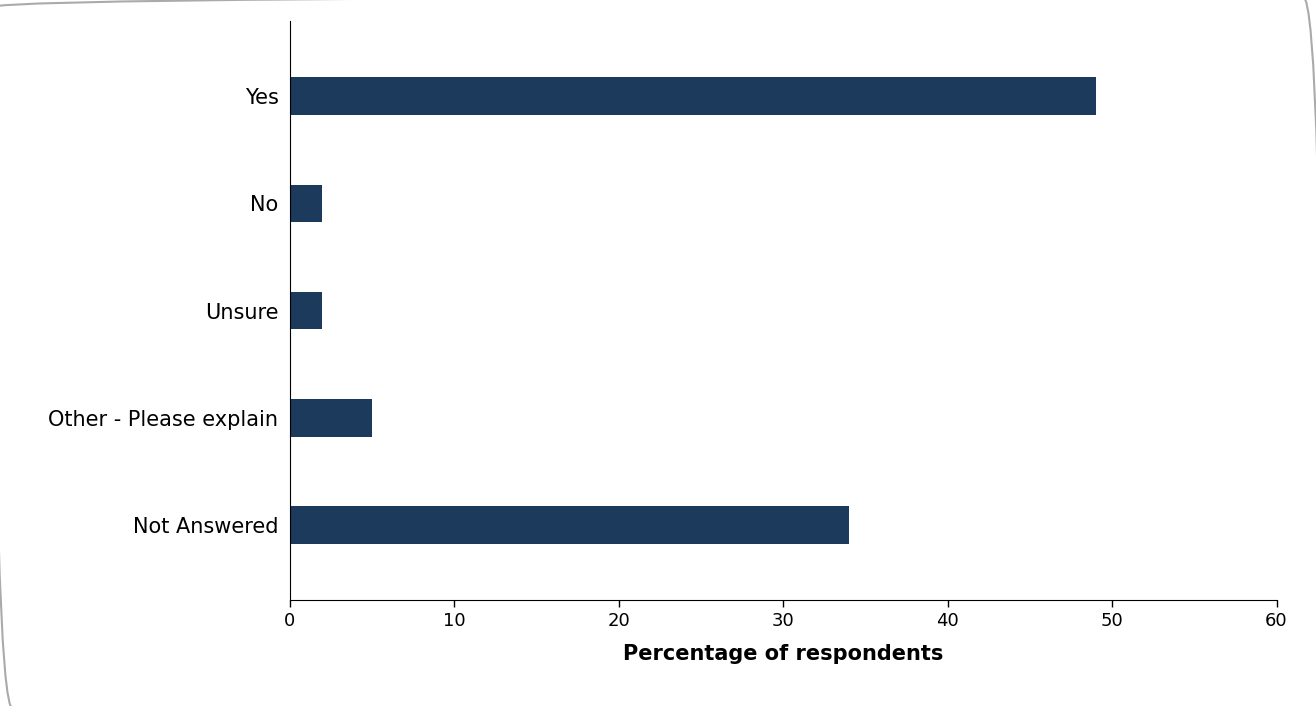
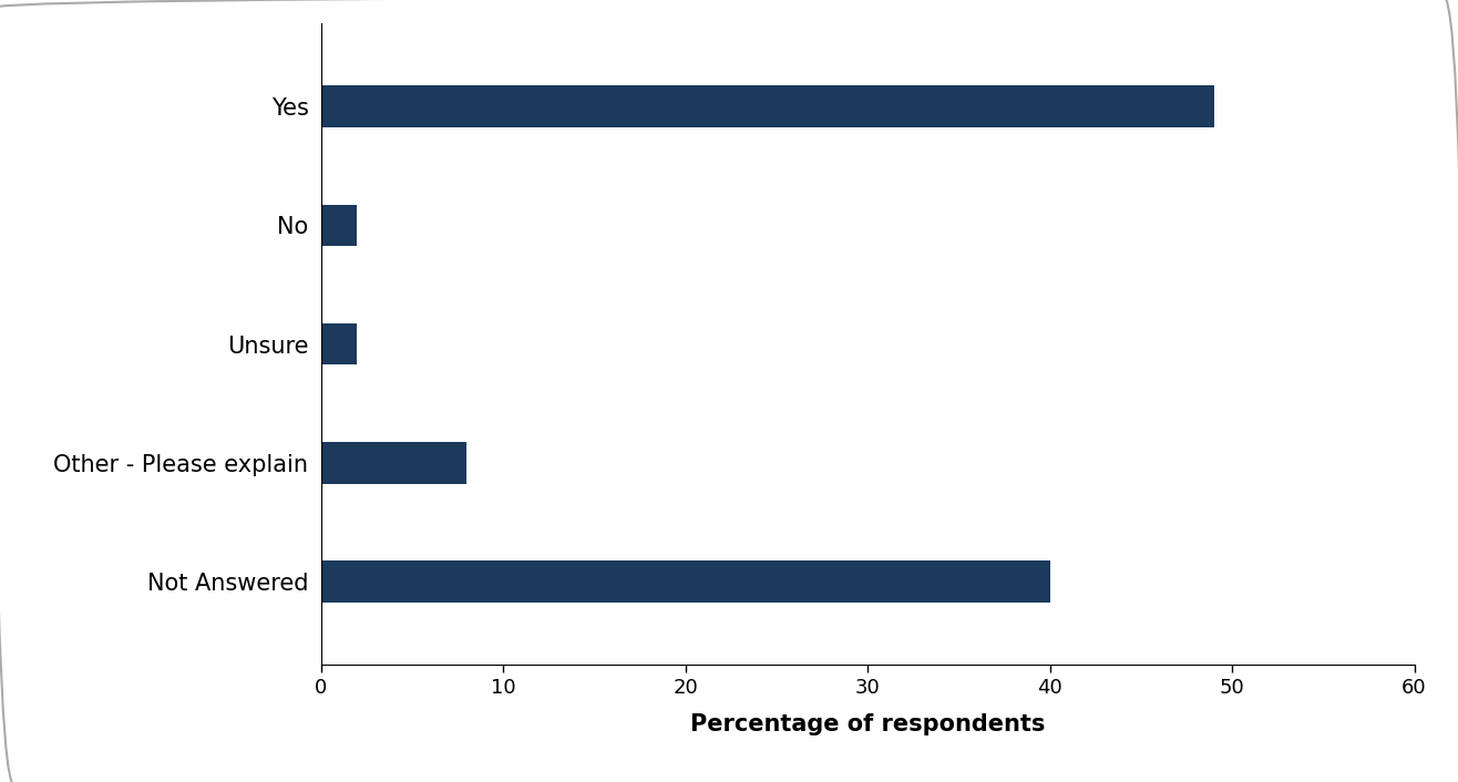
Other - Please explain: 5 -> 8
Not Answered: 34 -> 40
